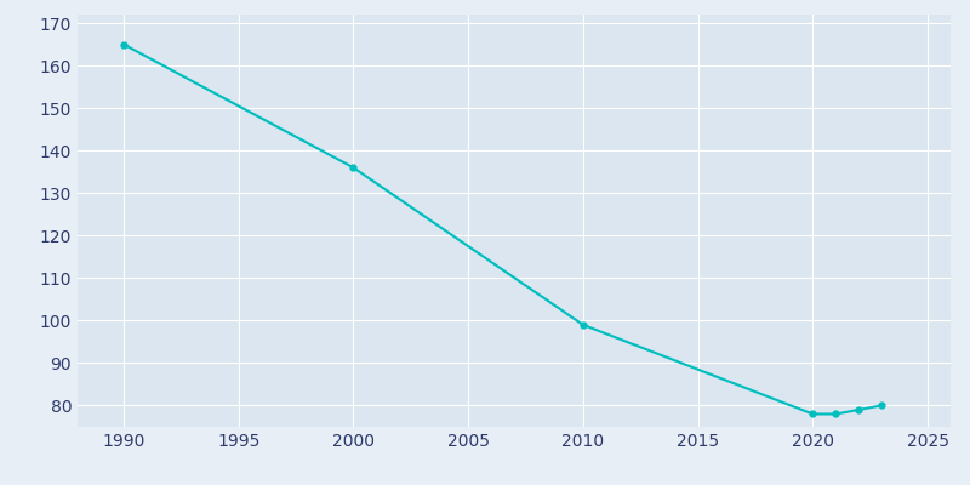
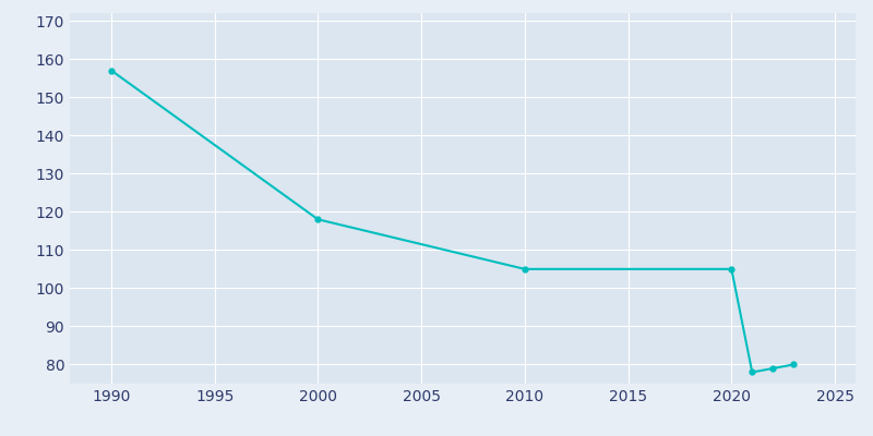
1990: 165 -> 157
2000: 136 -> 118
2010: 99 -> 105
2020: 78 -> 105
